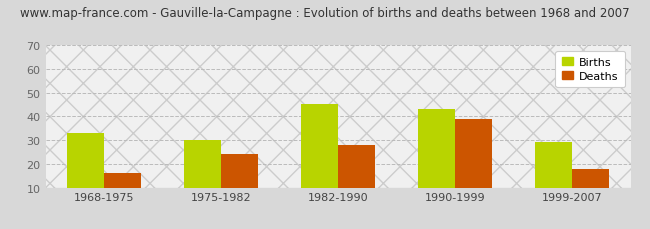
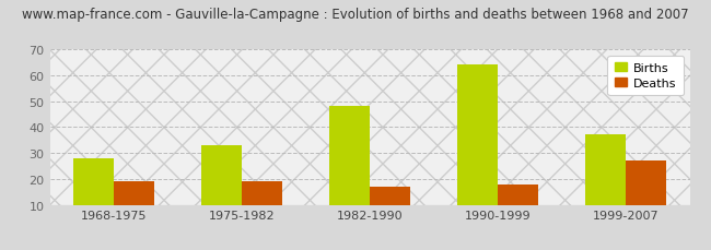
Births/1968-1975: 33 -> 28
Deaths/1968-1975: 16 -> 19
Births/1975-1982: 30 -> 33
Deaths/1975-1982: 24 -> 19
Births/1982-1990: 45 -> 48
Deaths/1982-1990: 28 -> 17
Births/1990-1999: 43 -> 64
Deaths/1990-1999: 39 -> 18
Births/1999-2007: 29 -> 37
Deaths/1999-2007: 18 -> 27
